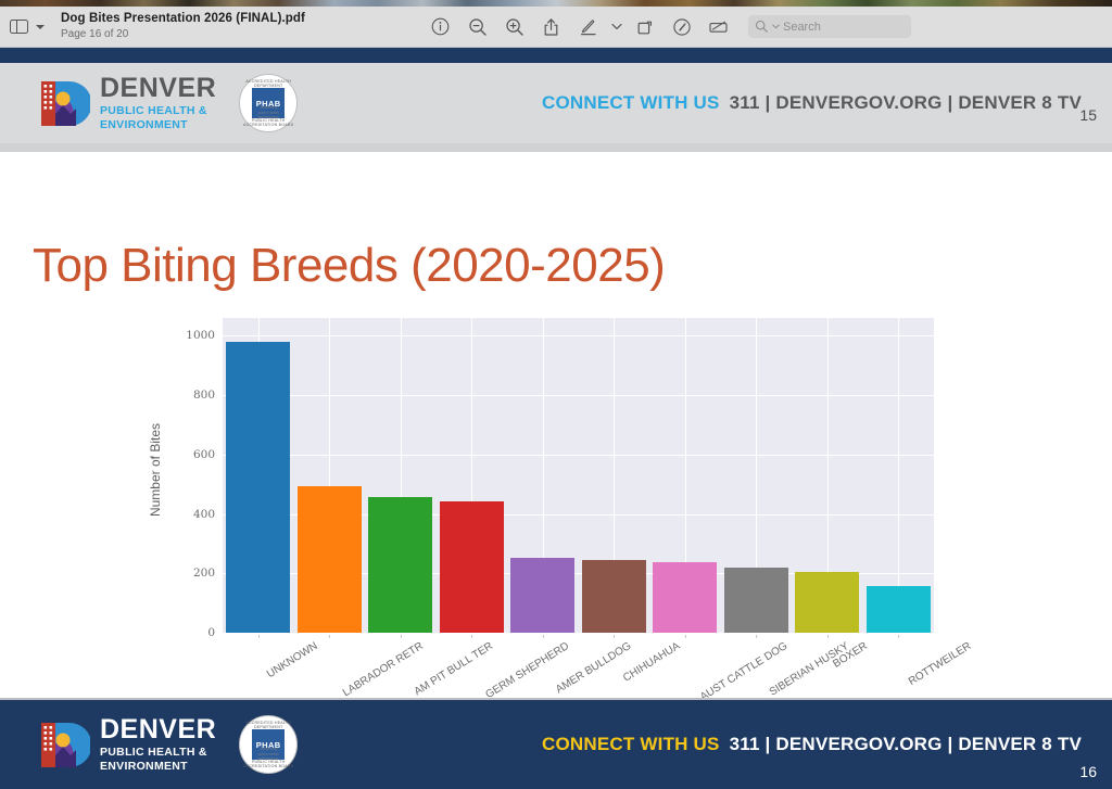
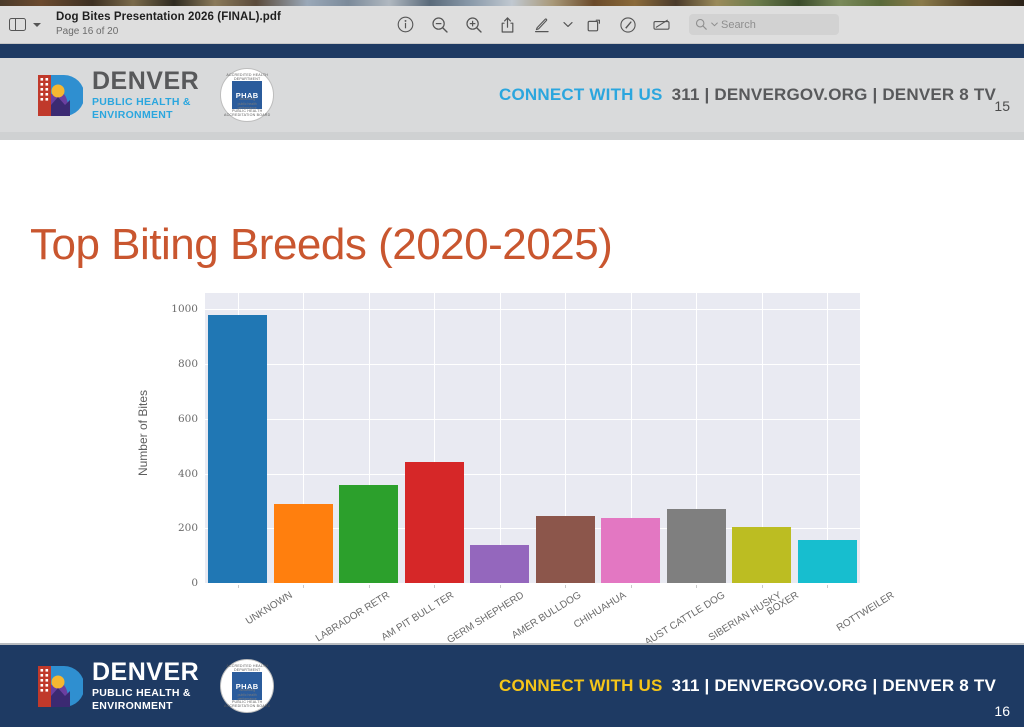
LABRADOR RETR: 490 -> 290
AM PIT BULL TER: 460 -> 360
AMER BULLDOG: 250 -> 140
SIBERIAN HUSKY: 220 -> 270
